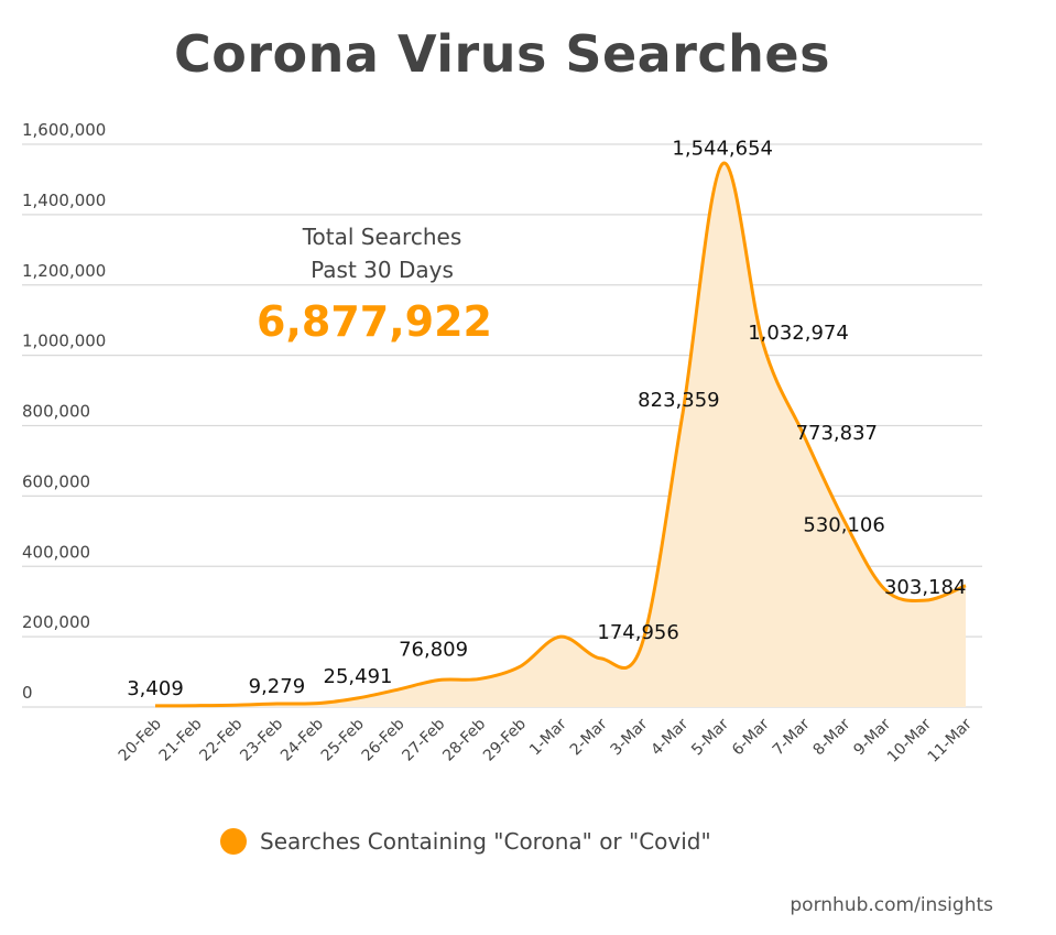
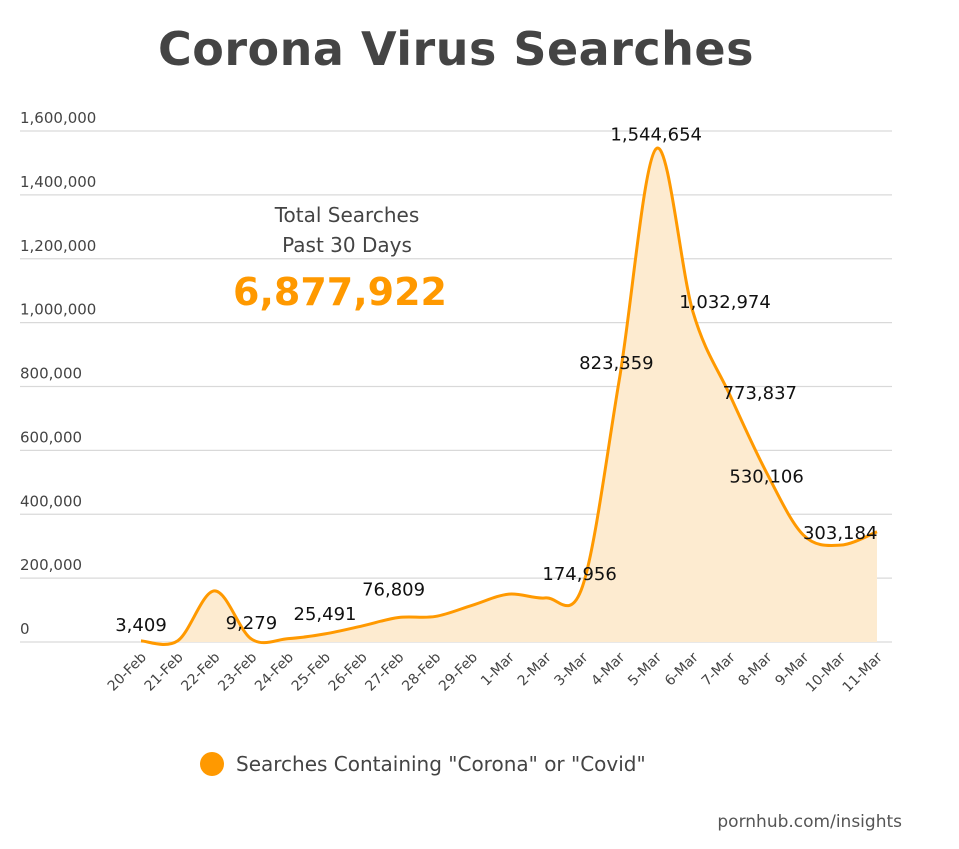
22-Feb: 10000 -> 160000
1-Mar: 200000 -> 150000
